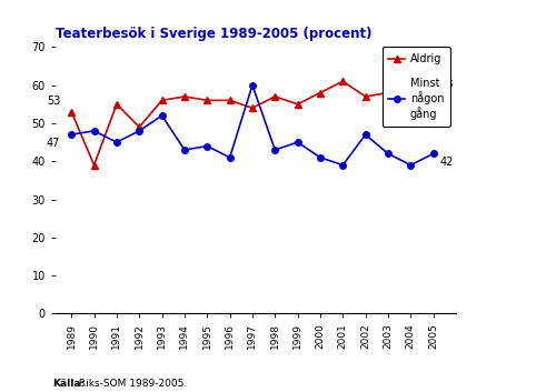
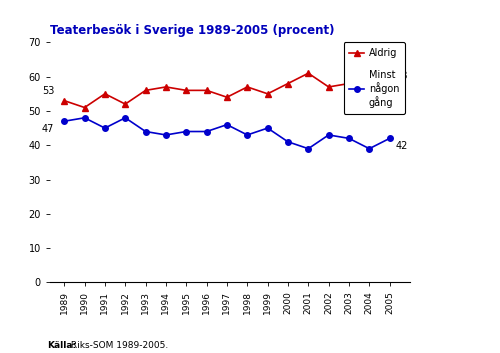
Aldrig/1990: 39 -> 51
Aldrig/1992: 49 -> 52
Minst någon gång/1993: 52 -> 44
Minst någon gång/1996: 41 -> 44
Minst någon gång/1997: 60 -> 46
Minst någon gång/2002: 47 -> 43
